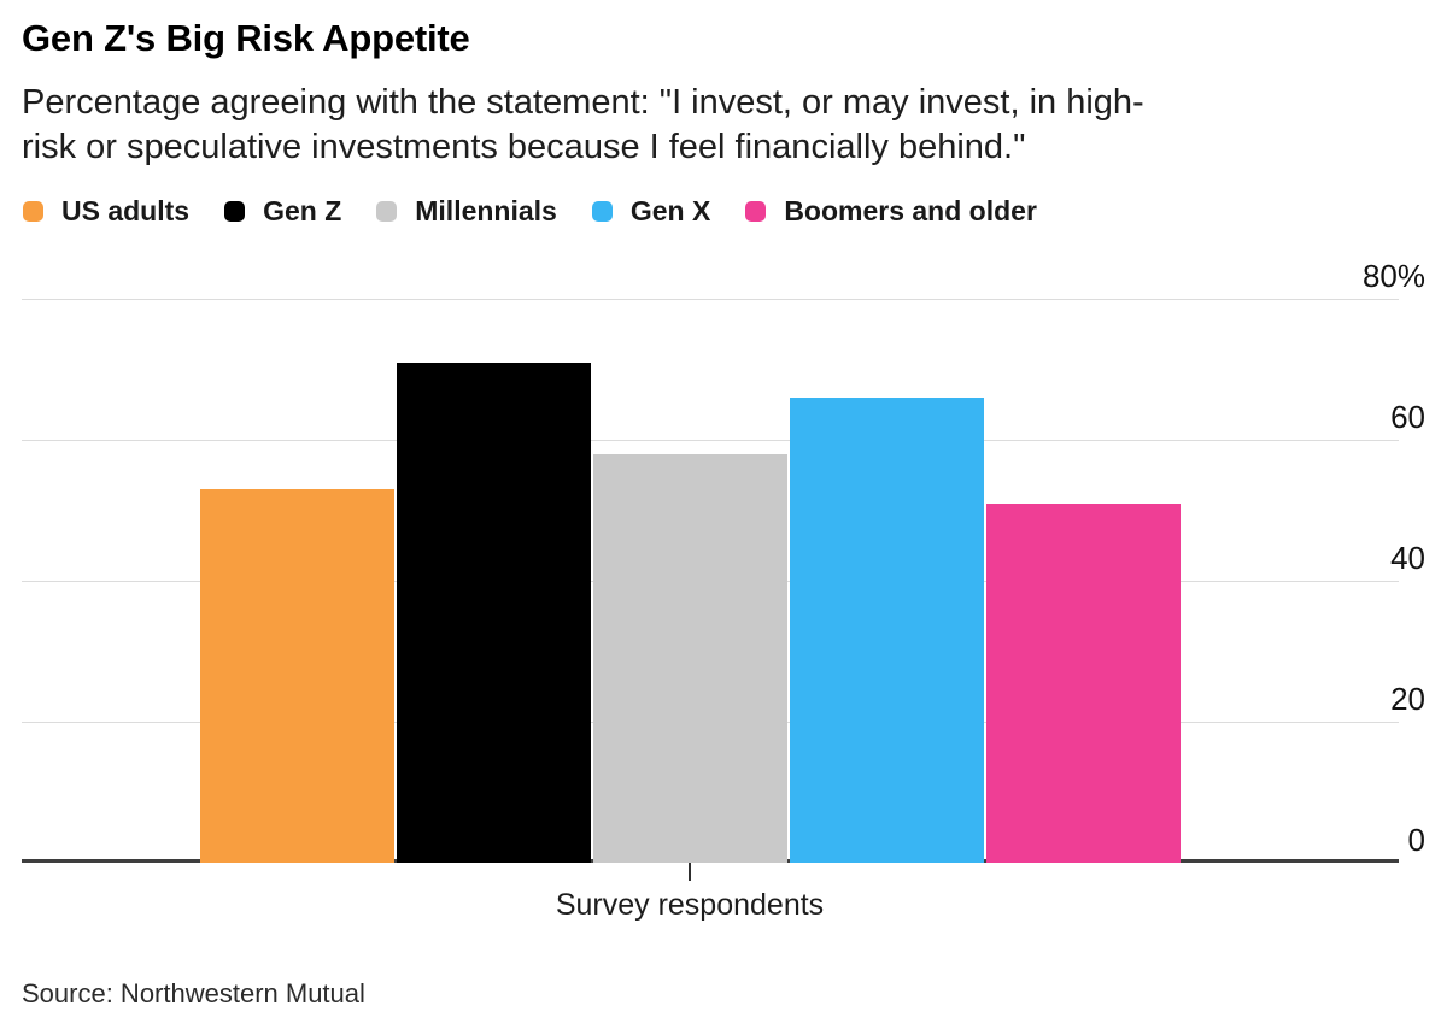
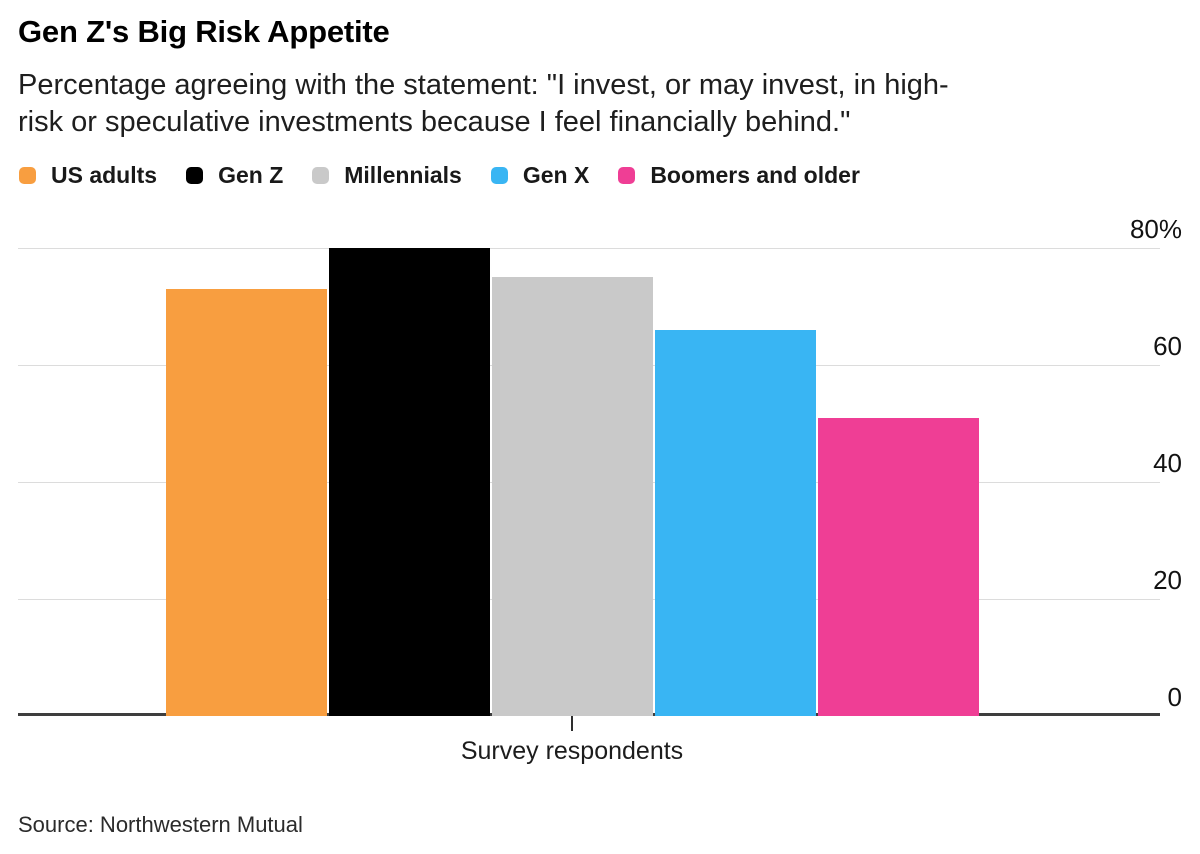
US adults: 53% -> 73%
Gen Z: 71% -> 80%
Millennials: 58% -> 75%
